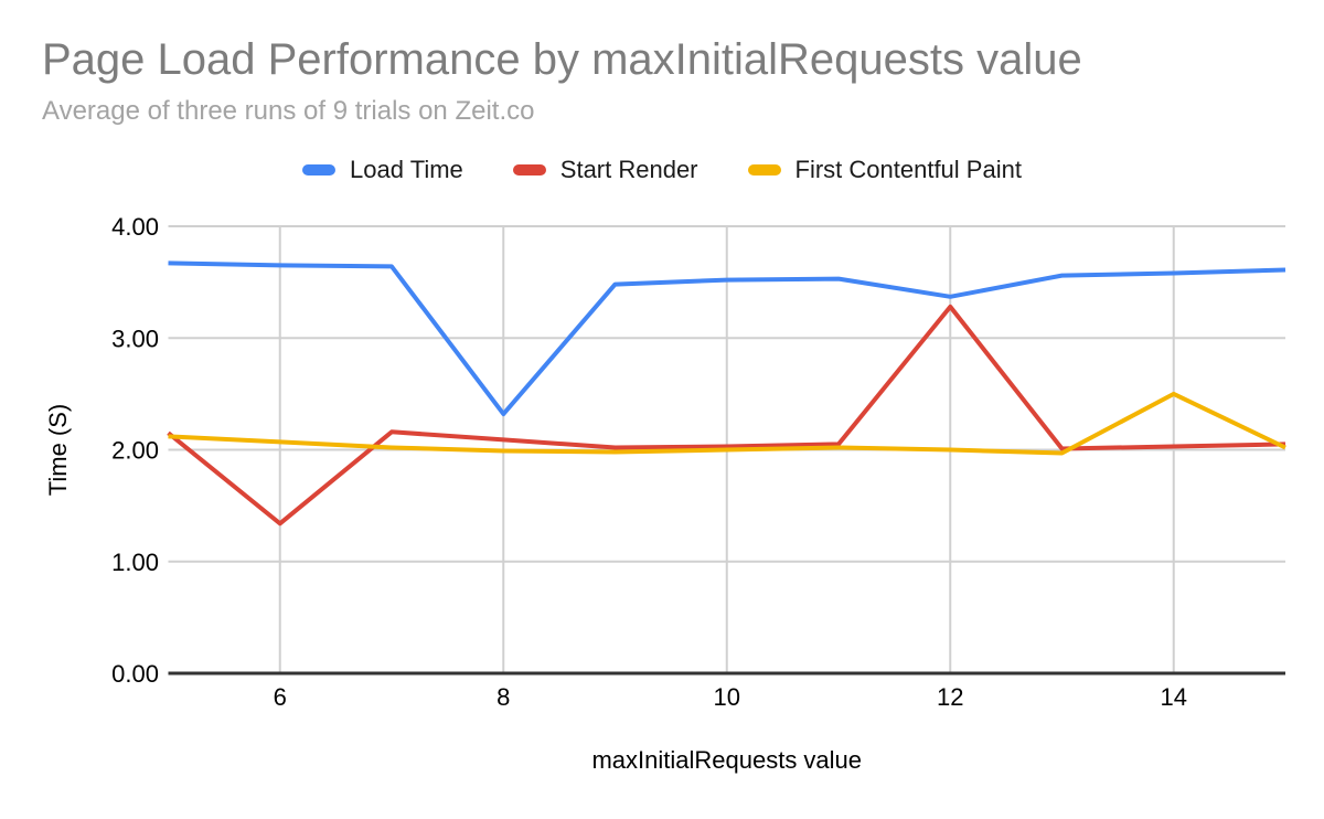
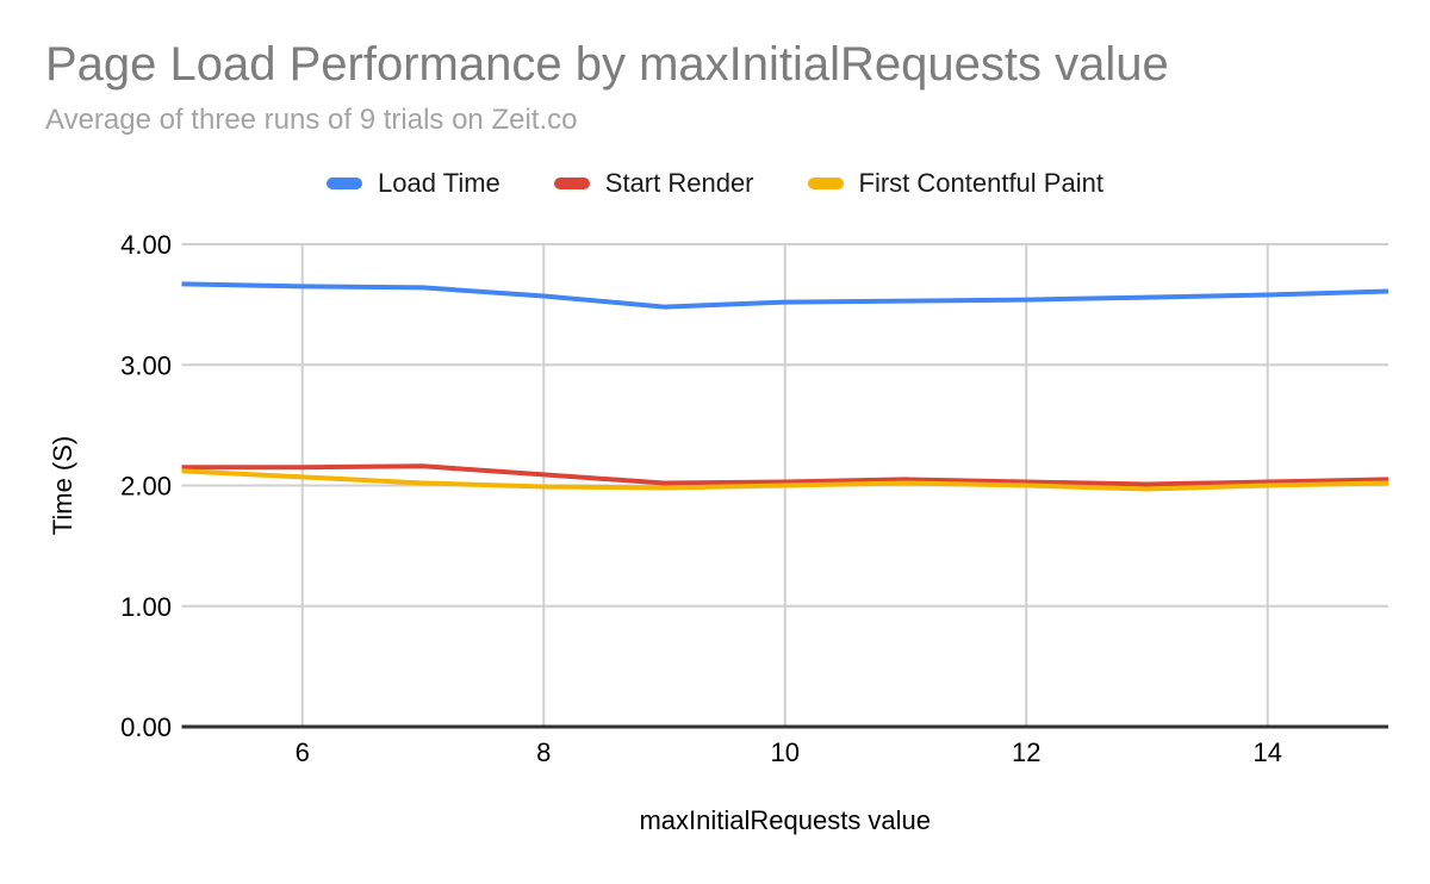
Start Render/6: 1.34 -> 2.15
Load Time/8: 2.32 -> 3.57
Load Time/12: 3.37 -> 3.54
Start Render/12: 3.28 -> 2.03
First Contentful Paint/14: 2.50 -> 2.00
